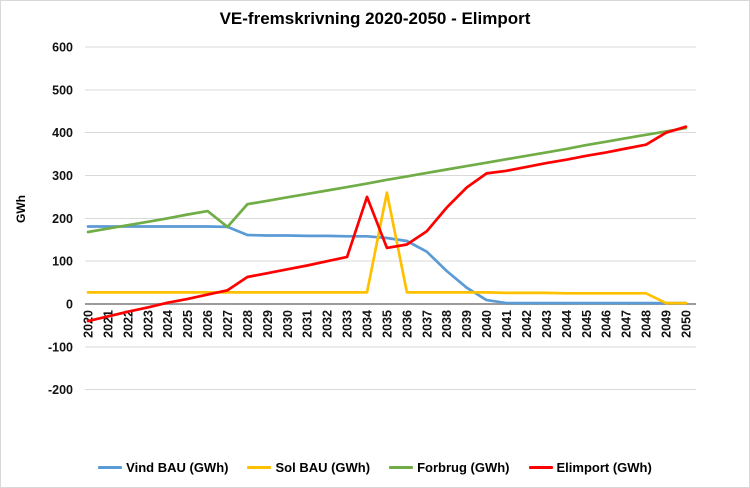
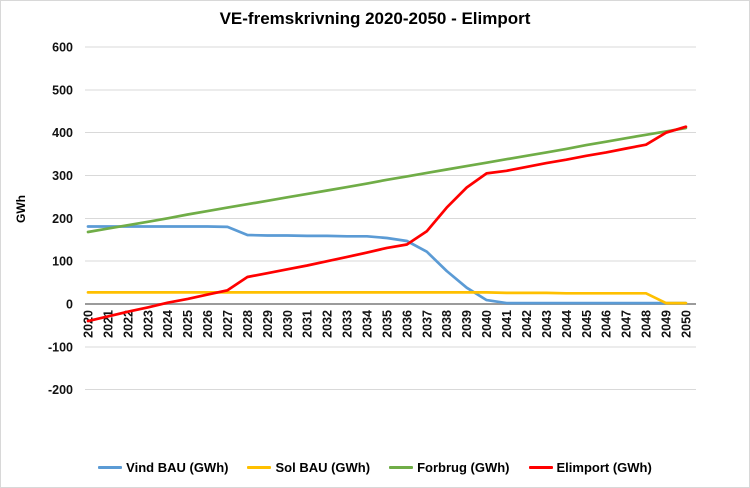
Forbrug (GWh)/2027: 180 -> 220
Elimport (GWh)/2034: 250 -> 120
Sol BAU (GWh)/2035: 260 -> 30
